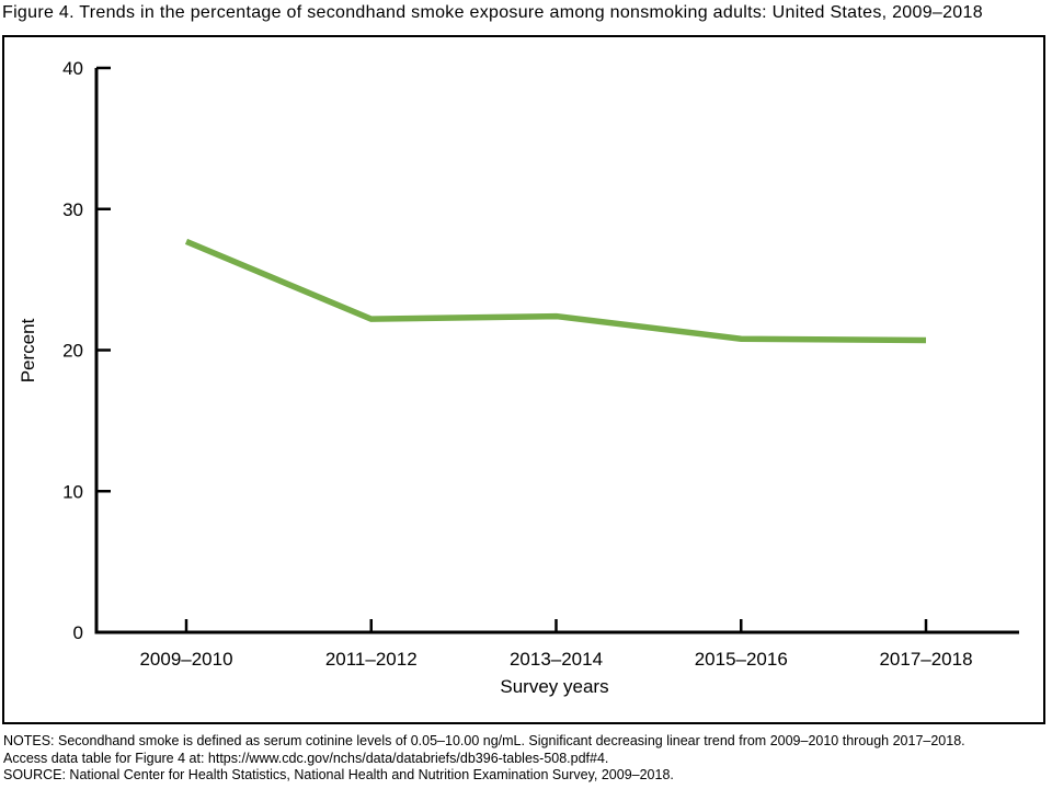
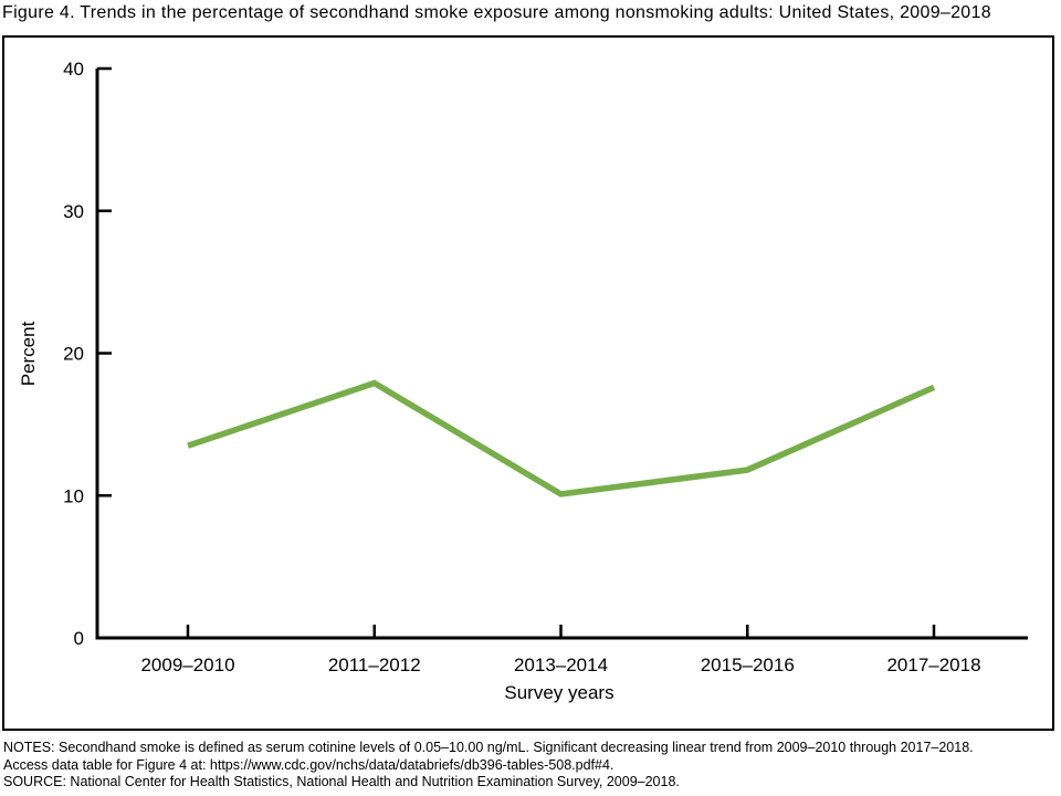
2009–2010: 27.7 -> 13.5
2011–2012: 22.2 -> 17.9
2013–2014: 22.4 -> 10.1
2015–2016: 20.8 -> 11.8
2017–2018: 20.7 -> 17.6
